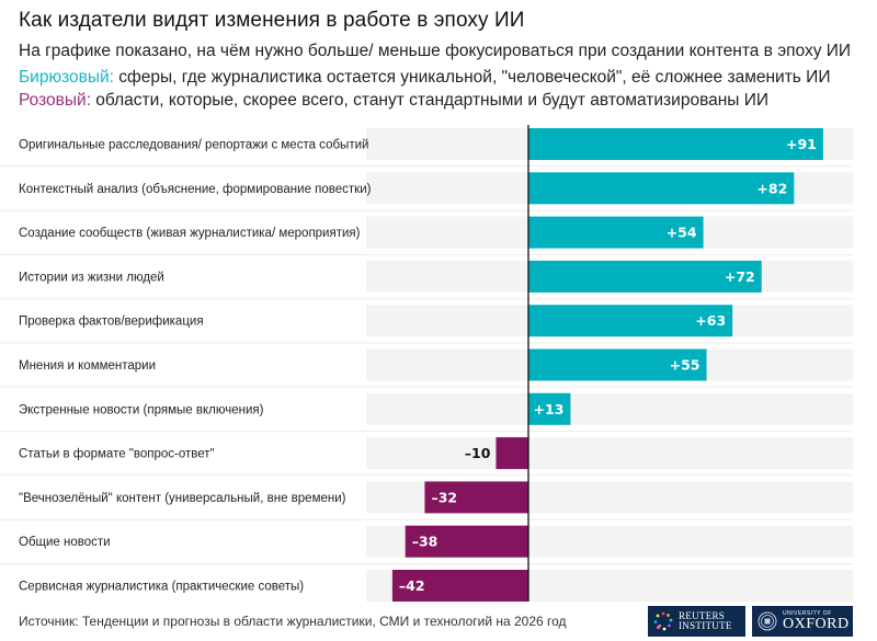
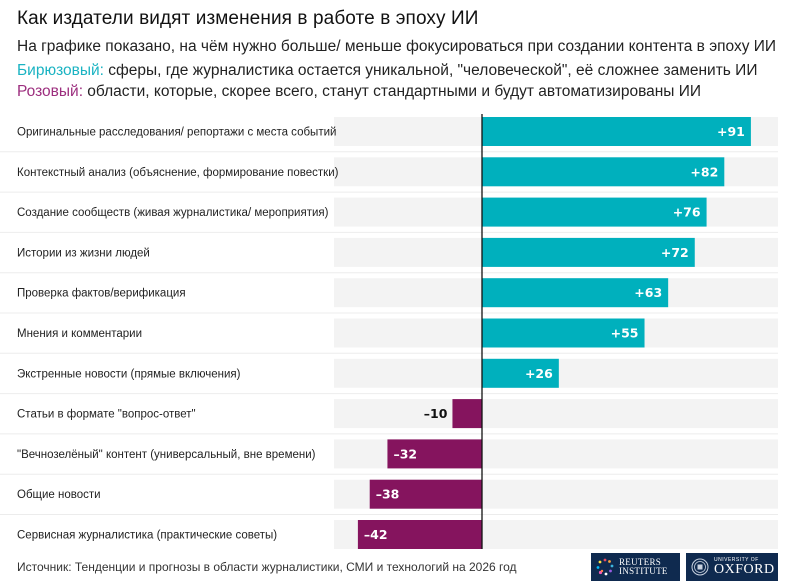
Создание сообществ (живая журналистика/ мероприятия): +54 -> +76
Экстренные новости (прямые включения): +13 -> +26
